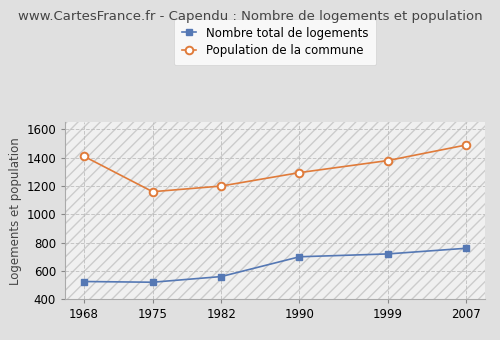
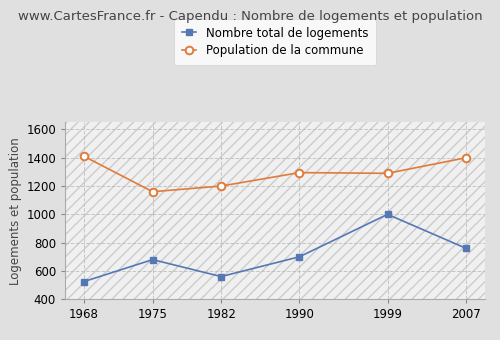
Nombre total de logements/1975: 520 -> 680
Nombre total de logements/1999: 720 -> 1000
Population de la commune/1999: 1380 -> 1290
Population de la commune/2007: 1490 -> 1400
